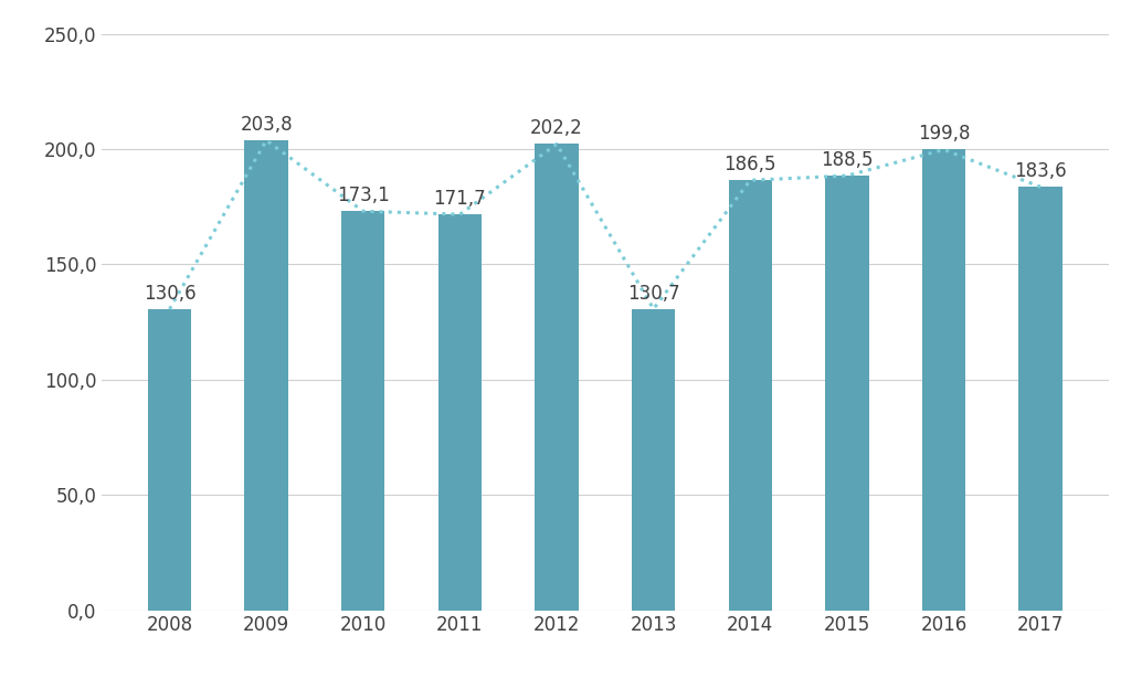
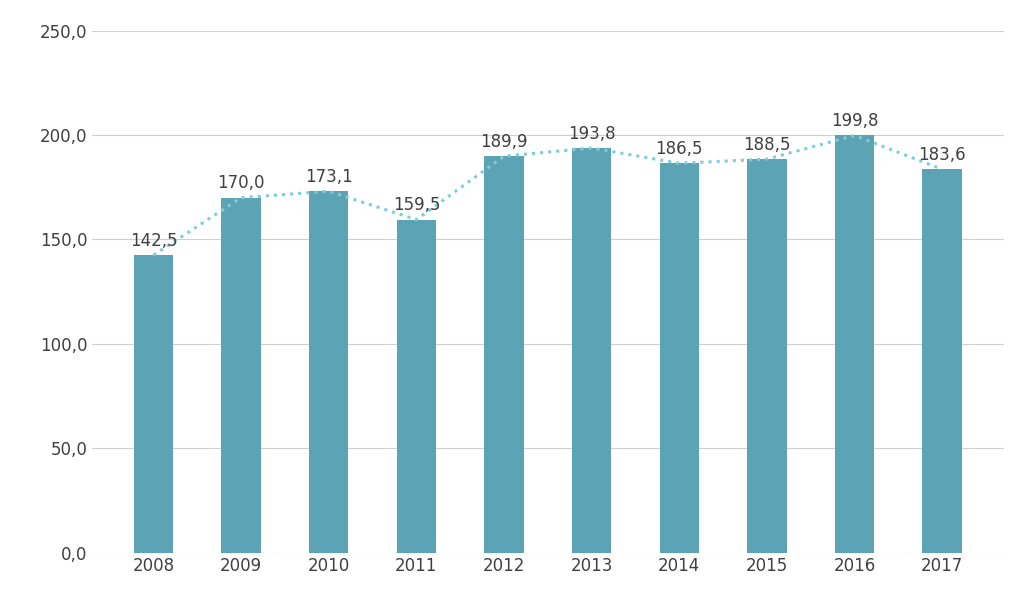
2008: 130,6 -> 142,5
2009: 203,8 -> 170,0
2011: 171,7 -> 159,5
2012: 202,2 -> 189,9
2013: 130,7 -> 193,8
